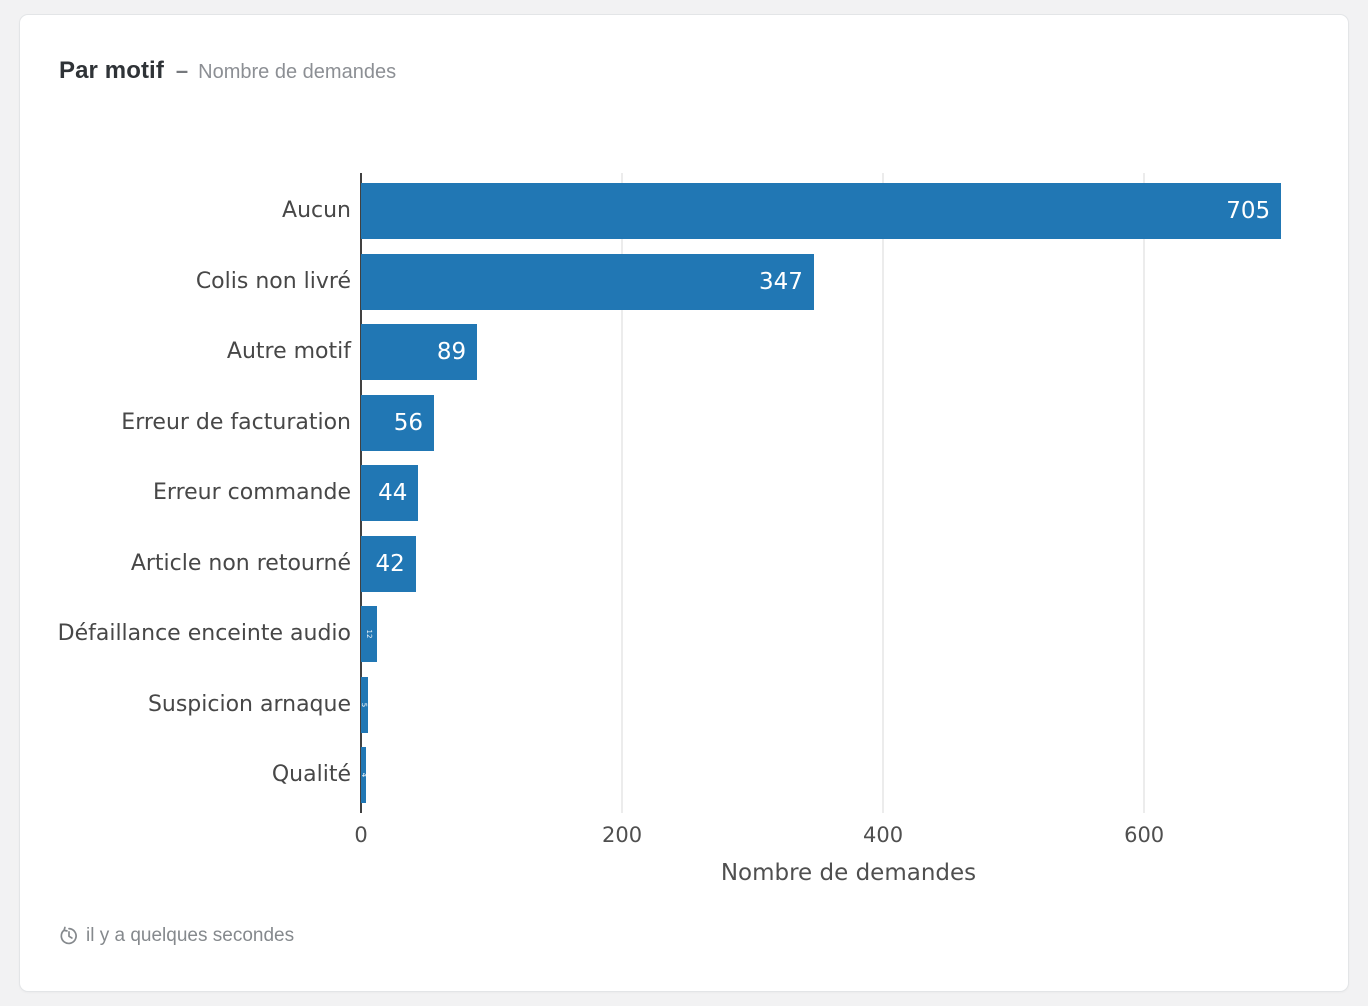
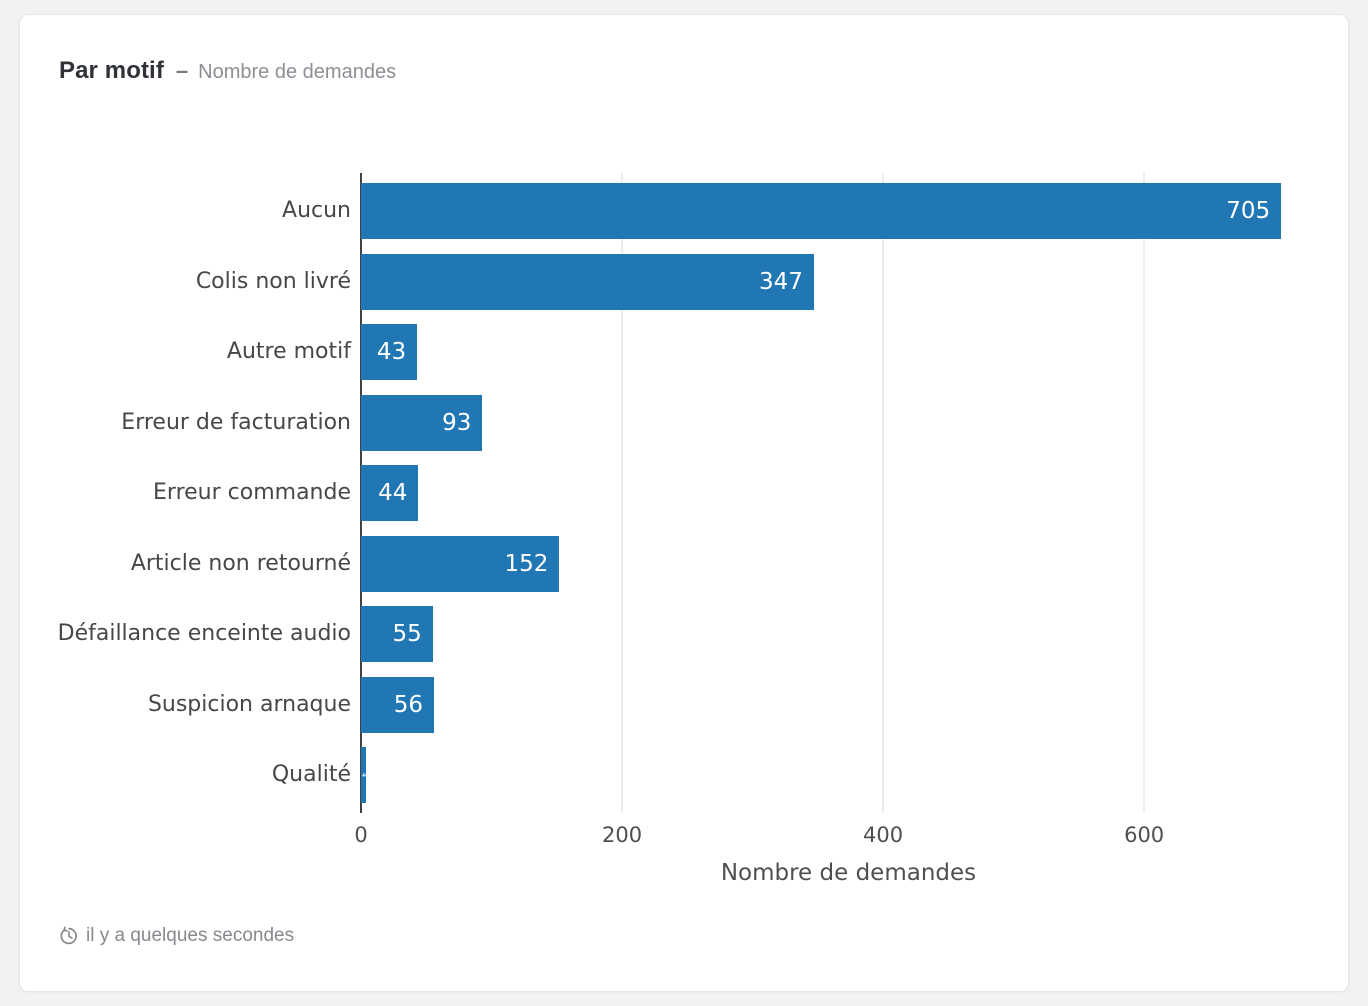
Autre motif: 89 -> 43
Erreur de facturation: 56 -> 93
Article non retourné: 42 -> 152
Défaillance enceinte audio: 12 -> 55
Suspicion arnaque: 5 -> 56
